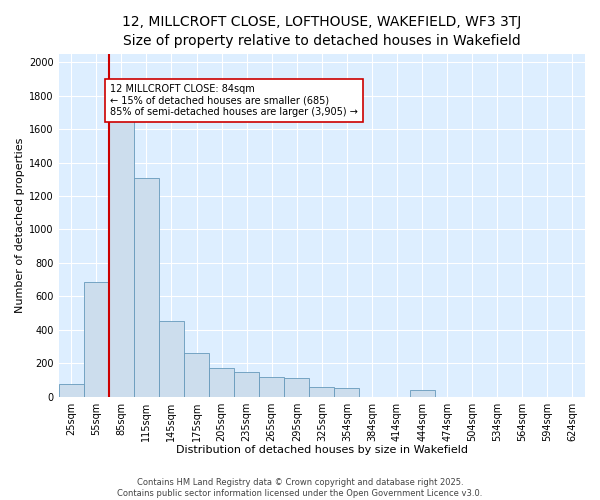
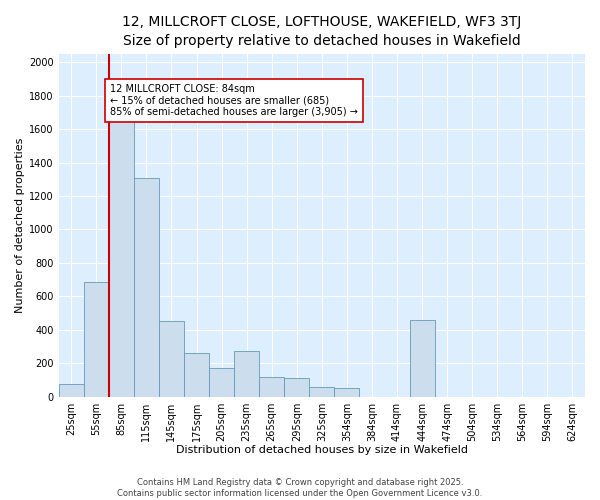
235sqm: 140 -> 270
444sqm: 40 -> 460
